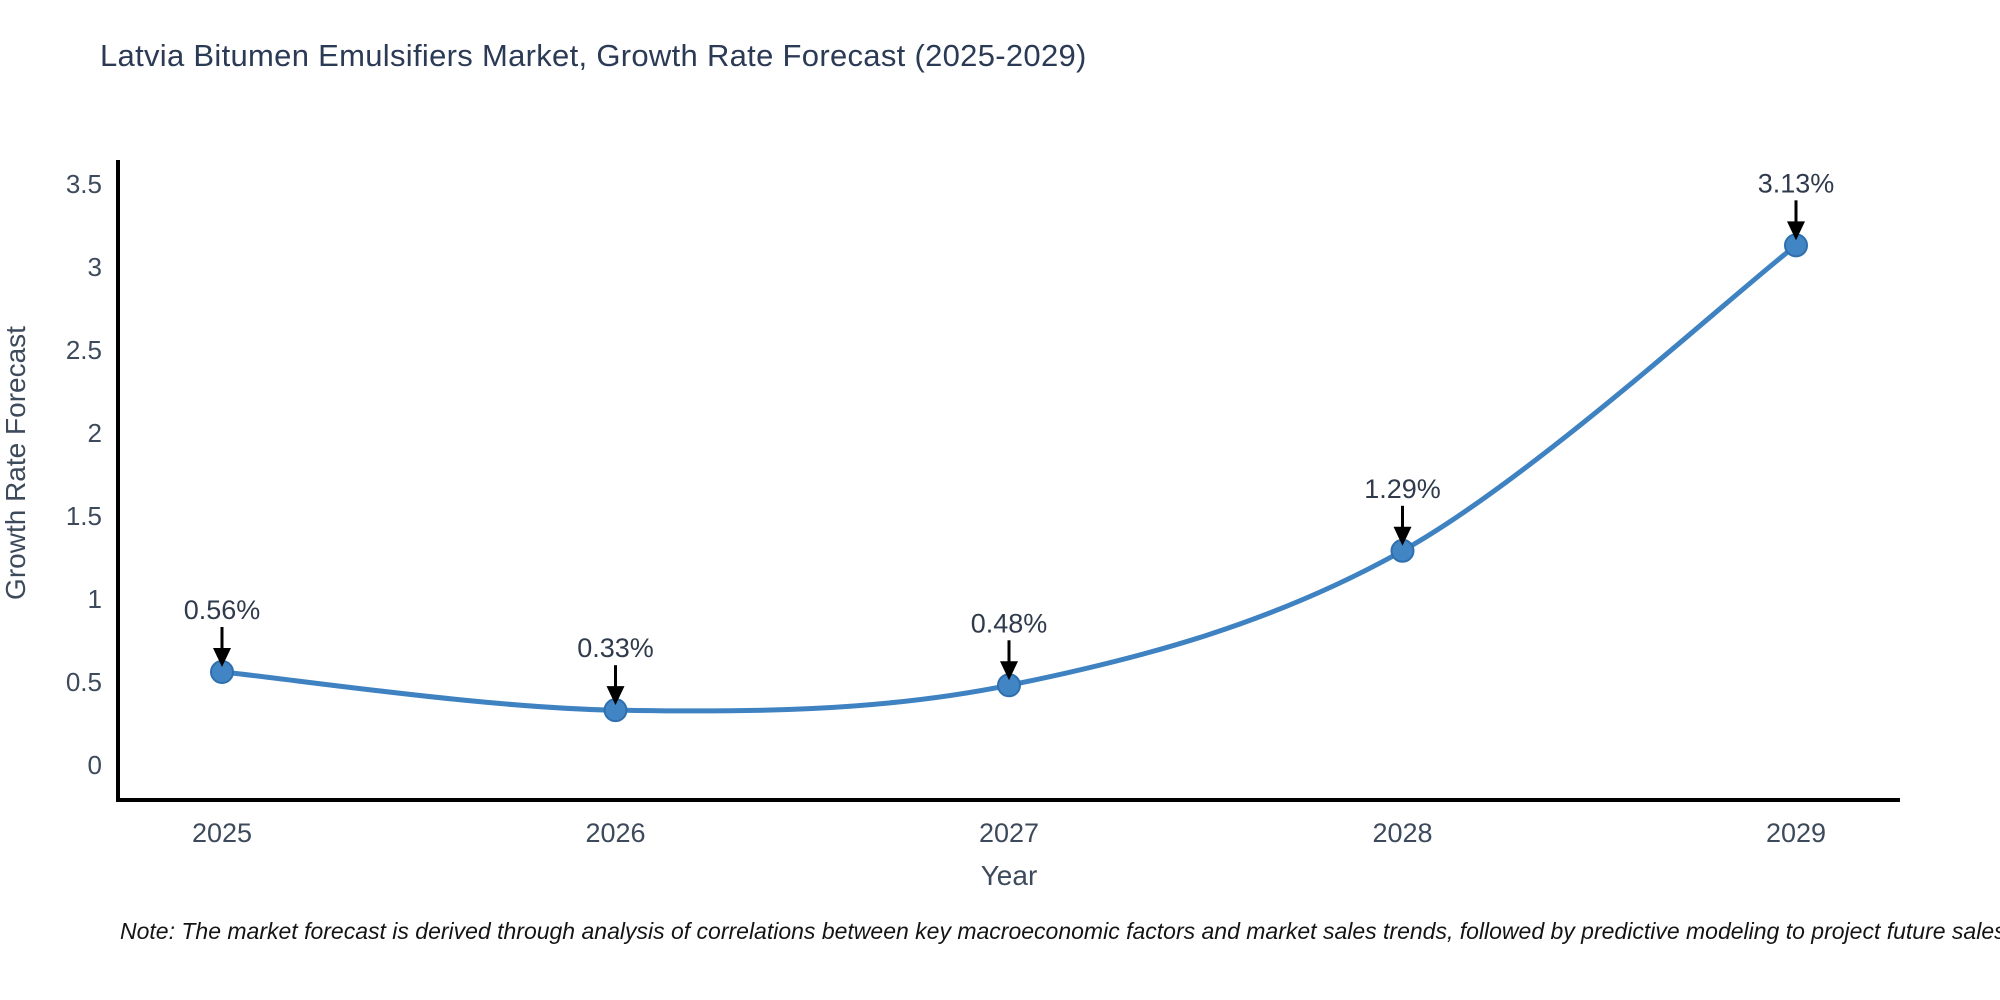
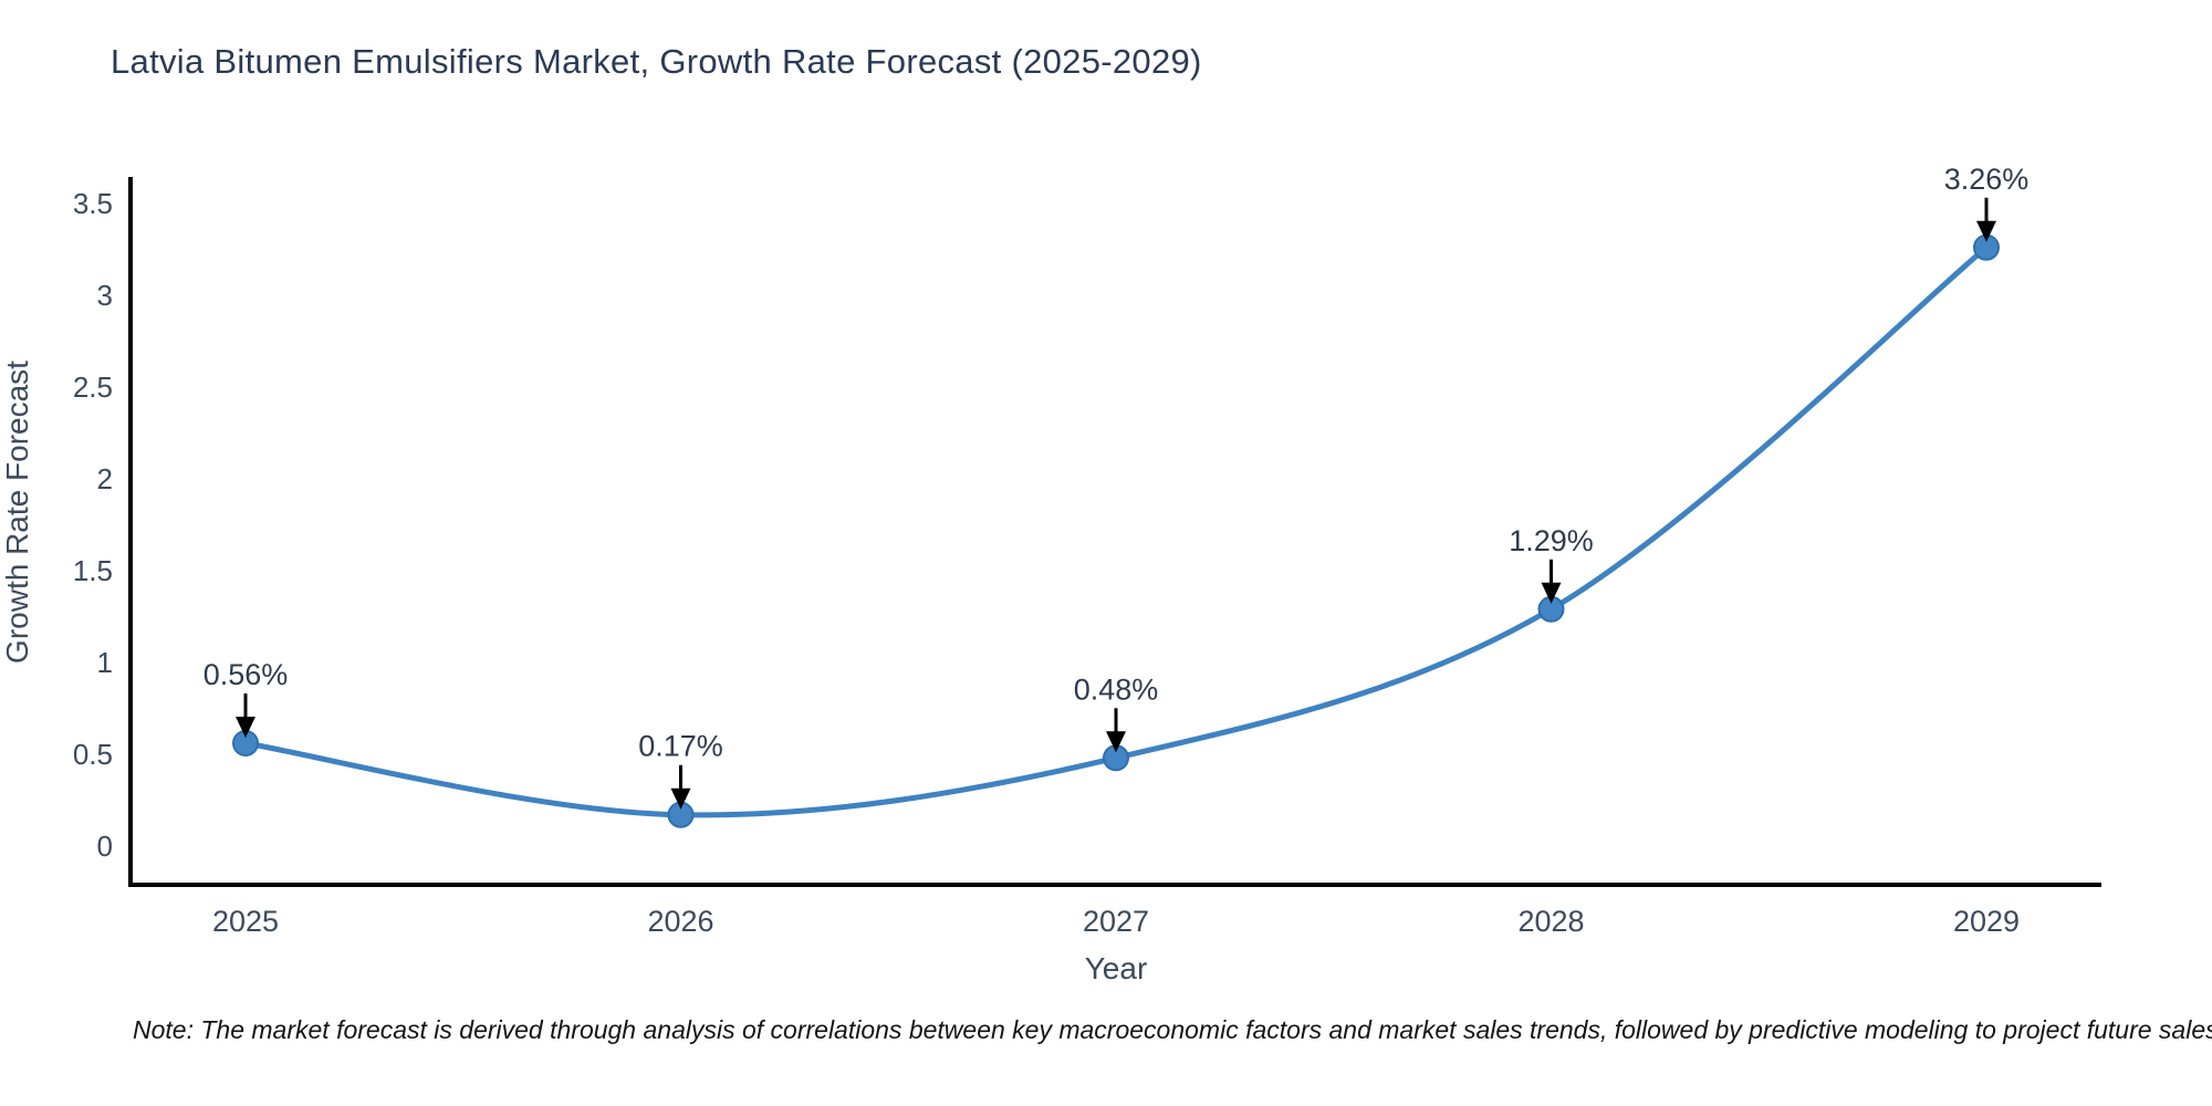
2026: 0.33% -> 0.17%
2029: 3.13% -> 3.26%
